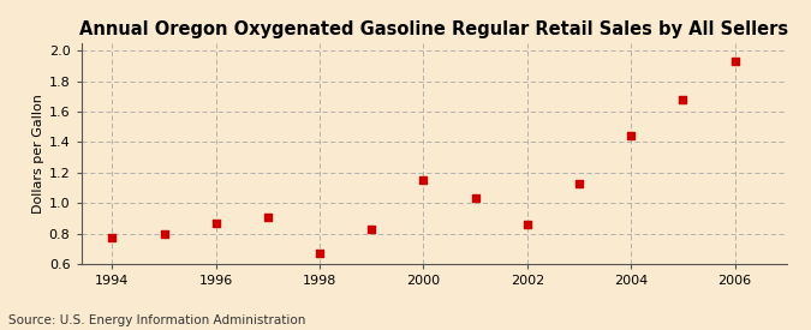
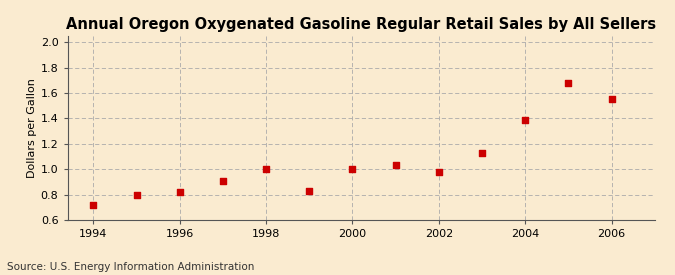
1994: 0.77 -> 0.72
1996: 0.87 -> 0.82
1998: 0.67 -> 1.00
2000: 1.15 -> 1.00
2002: 0.86 -> 0.98
2004: 1.44 -> 1.39
2006: 1.93 -> 1.55
